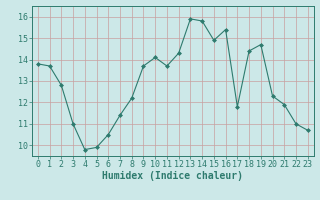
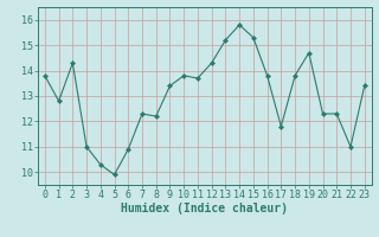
1: 13.7 -> 12.8
2: 12.8 -> 14.3
4: 9.8 -> 10.3
6: 10.5 -> 10.9
7: 11.4 -> 12.3
9: 13.7 -> 13.4
10: 14.1 -> 13.8
13: 15.9 -> 15.2
15: 14.9 -> 15.3
16: 15.4 -> 13.8
18: 14.4 -> 13.8
21: 11.9 -> 12.3
23: 10.7 -> 13.4
